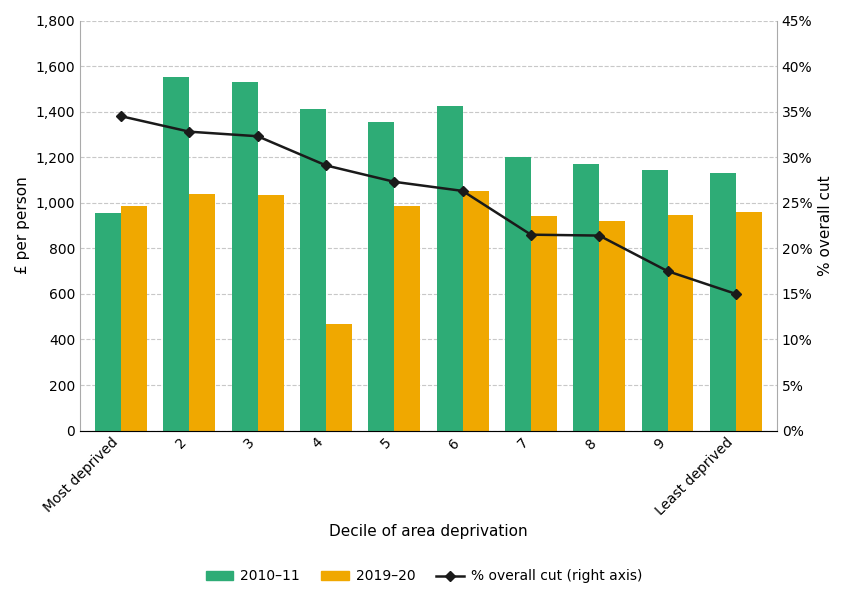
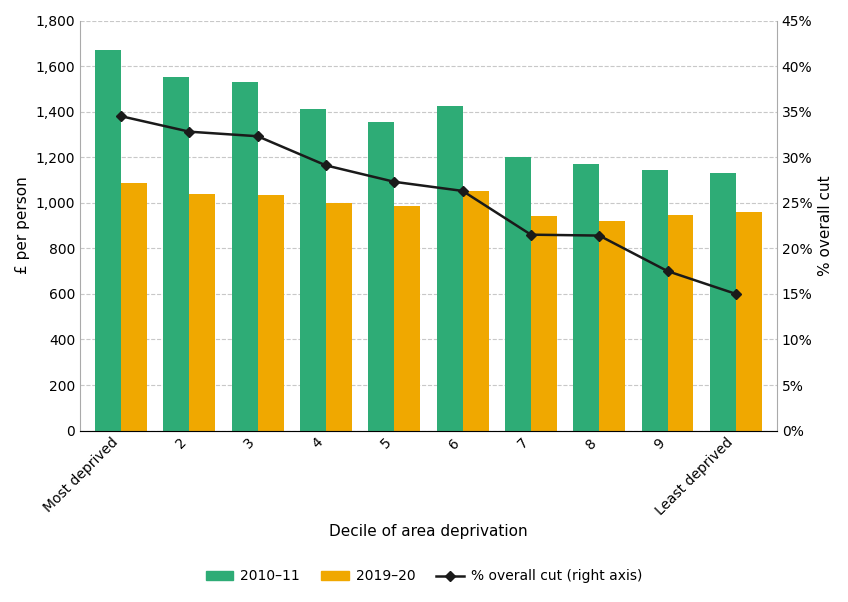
2010–11/Most deprived: 955 -> 1,670
2019–20/Most deprived: 985 -> 1,085
2019–20/4: 470 -> 1,000
